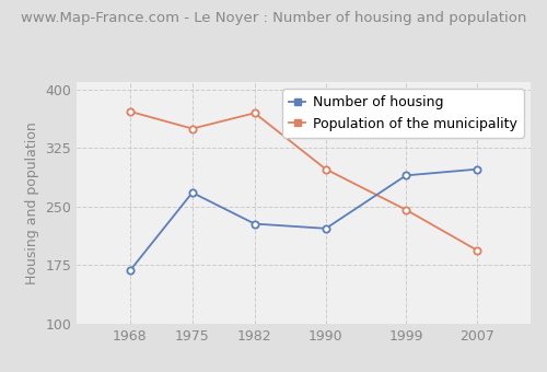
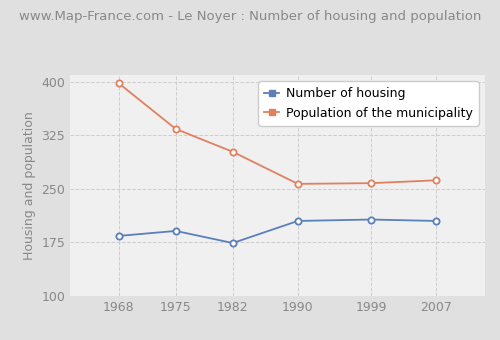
Number of housing/1968: 168 -> 184
Population of the municipality/1968: 372 -> 398
Number of housing/1975: 268 -> 191
Population of the municipality/1975: 350 -> 334
Number of housing/1982: 228 -> 174
Population of the municipality/1982: 370 -> 302
Number of housing/1990: 222 -> 205
Population of the municipality/1990: 298 -> 257
Number of housing/1999: 290 -> 207
Population of the municipality/1999: 246 -> 258
Number of housing/2007: 298 -> 205
Population of the municipality/2007: 194 -> 262
